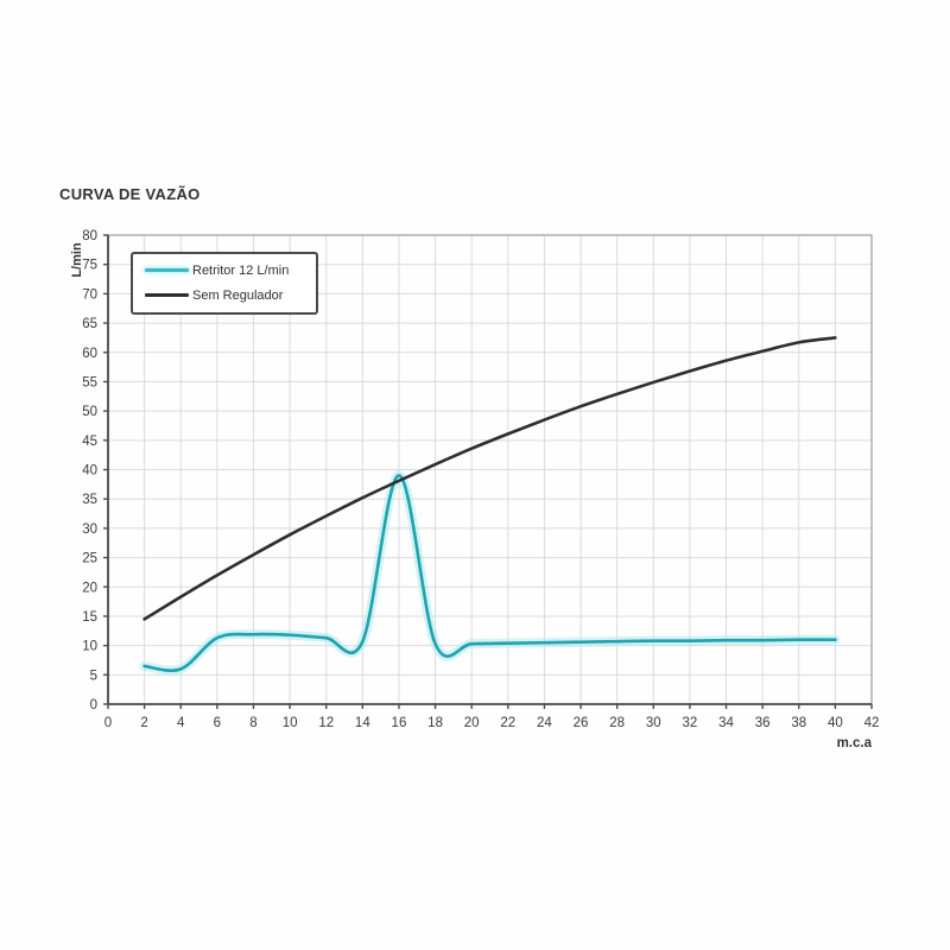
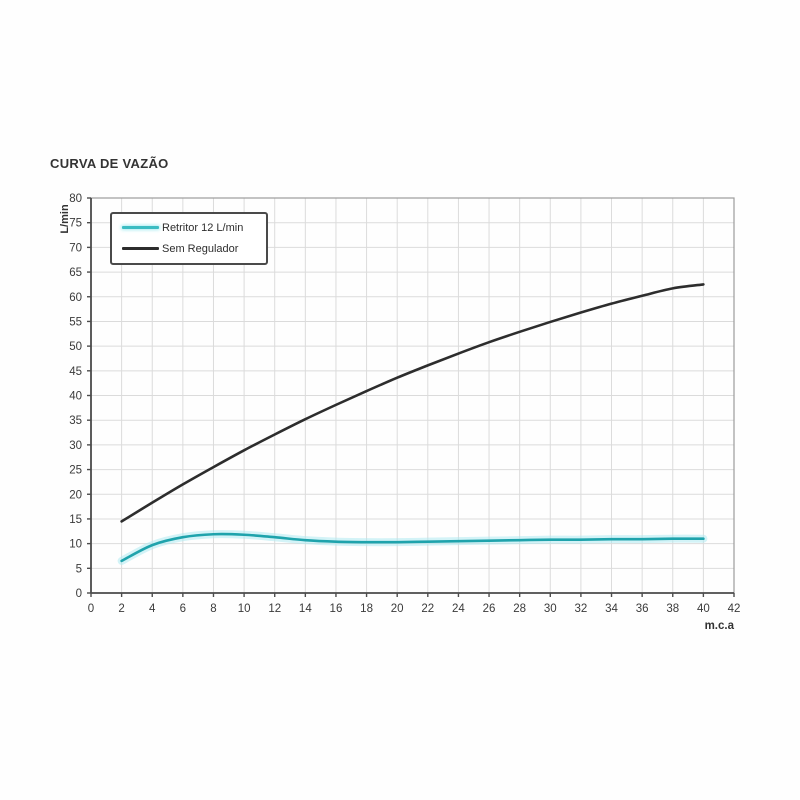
Retritor 12 L/min/4: 6 -> 10
Retritor 12 L/min/16: 39 -> 10
